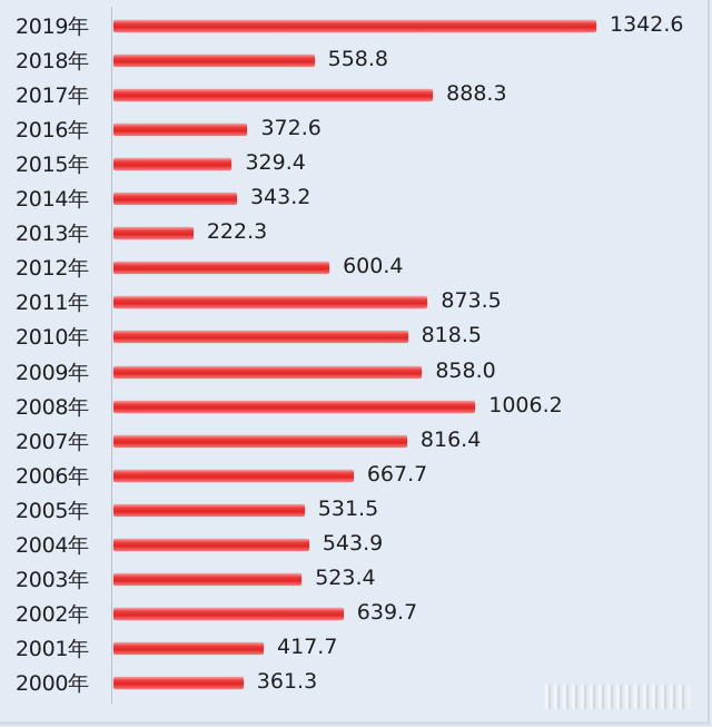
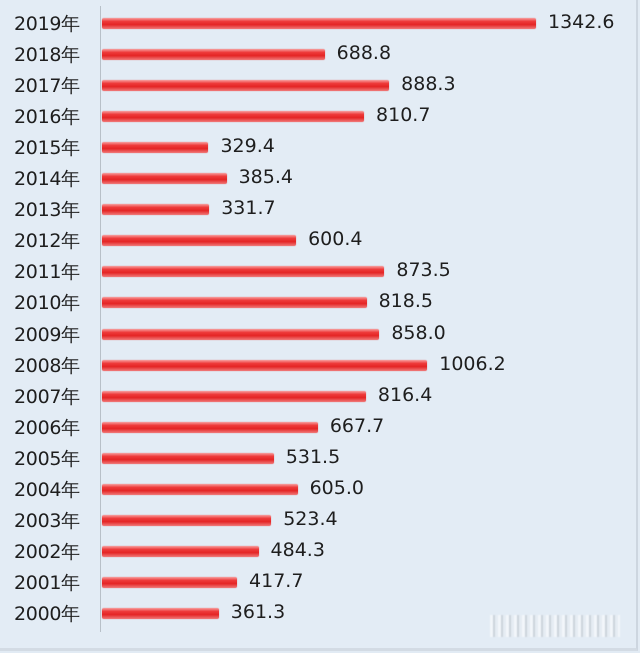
2018年: 558.8 -> 688.8
2016年: 372.6 -> 810.7
2014年: 343.2 -> 385.4
2013年: 222.3 -> 331.7
2004年: 543.9 -> 605.0
2002年: 639.7 -> 484.3
